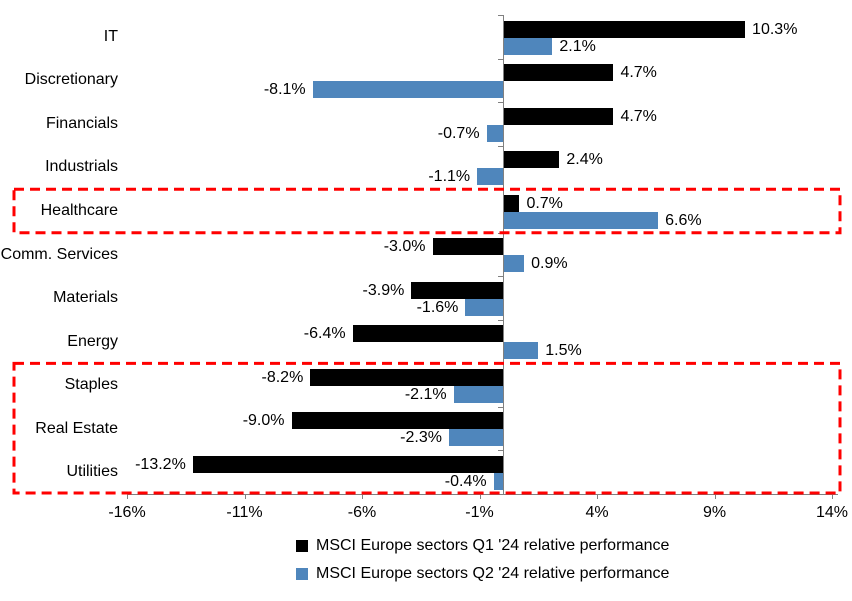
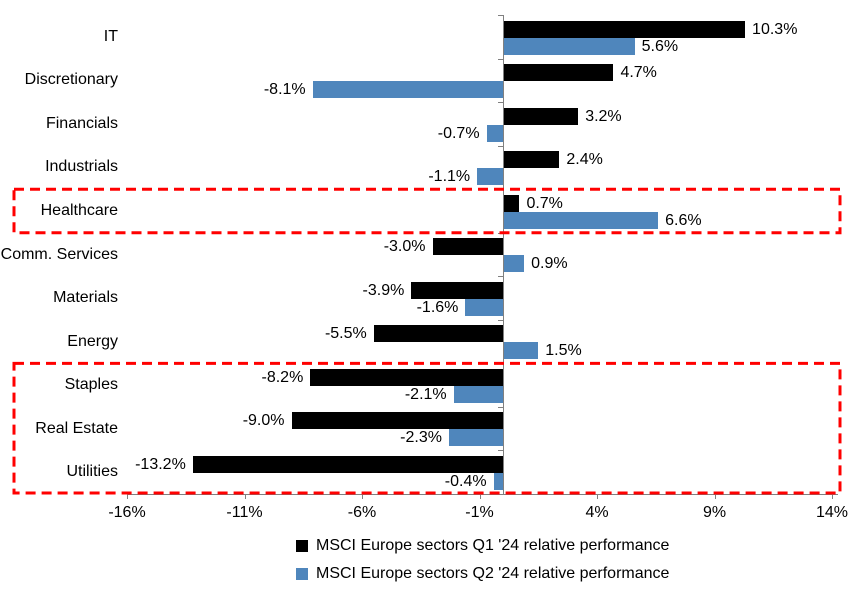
MSCI Europe sectors Q2 '24 relative performance/IT: 2.1% -> 5.6%
MSCI Europe sectors Q1 '24 relative performance/Financials: 4.7% -> 3.2%
MSCI Europe sectors Q1 '24 relative performance/Energy: -6.4% -> -5.5%
